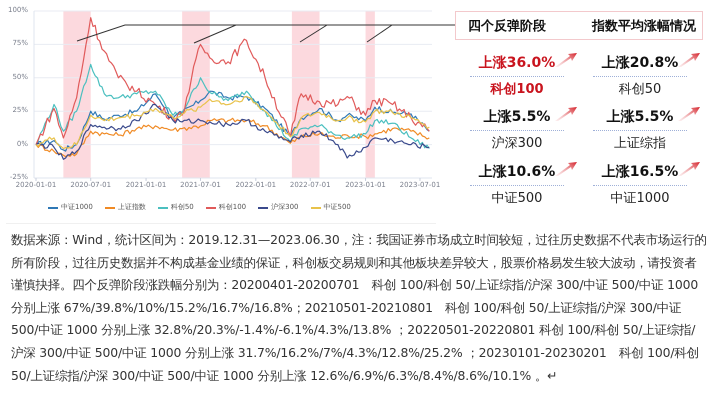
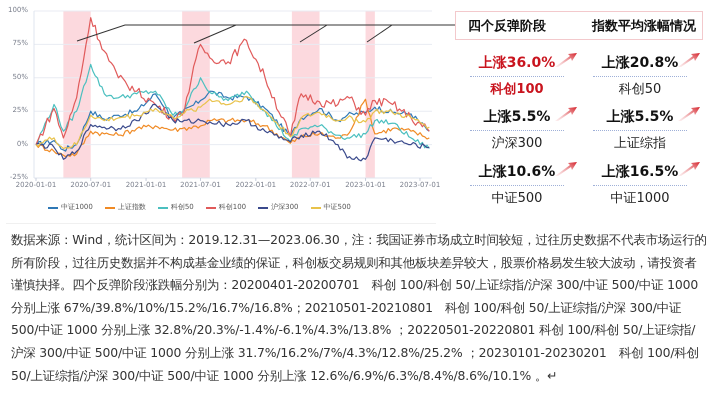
中证1000/2023-01-01: 18% -> 24%
上证指数/2023-01-01: 6% -> 34%
沪深300/2023-01-01: -2% -> -11%
